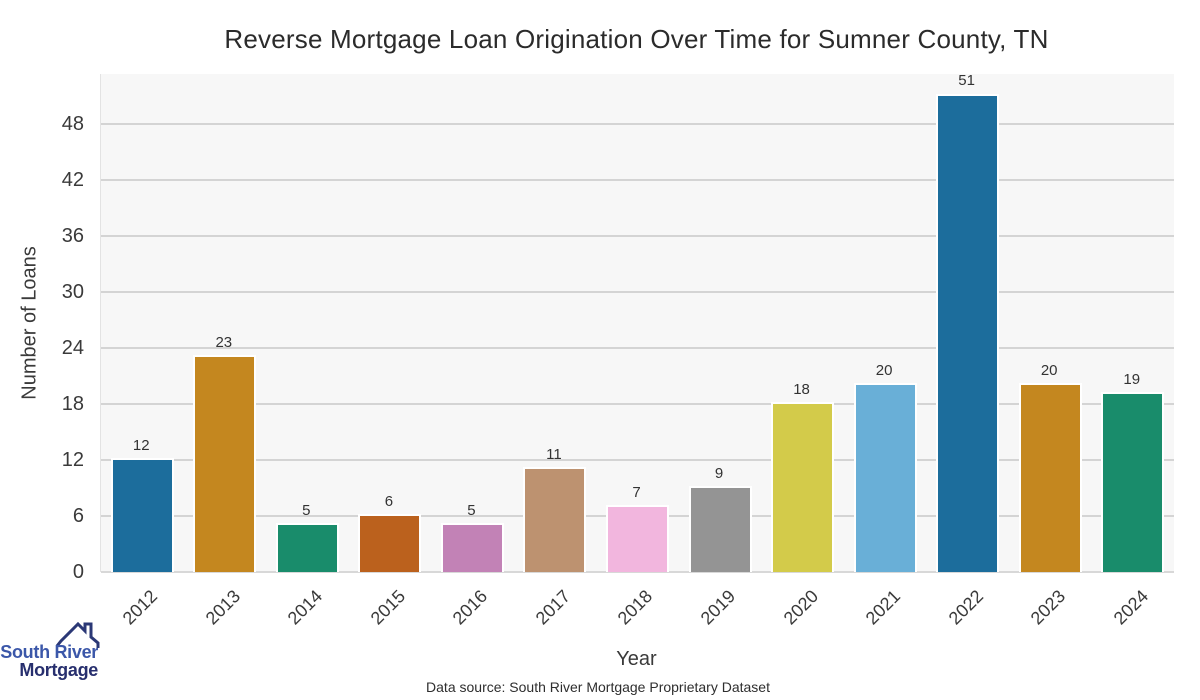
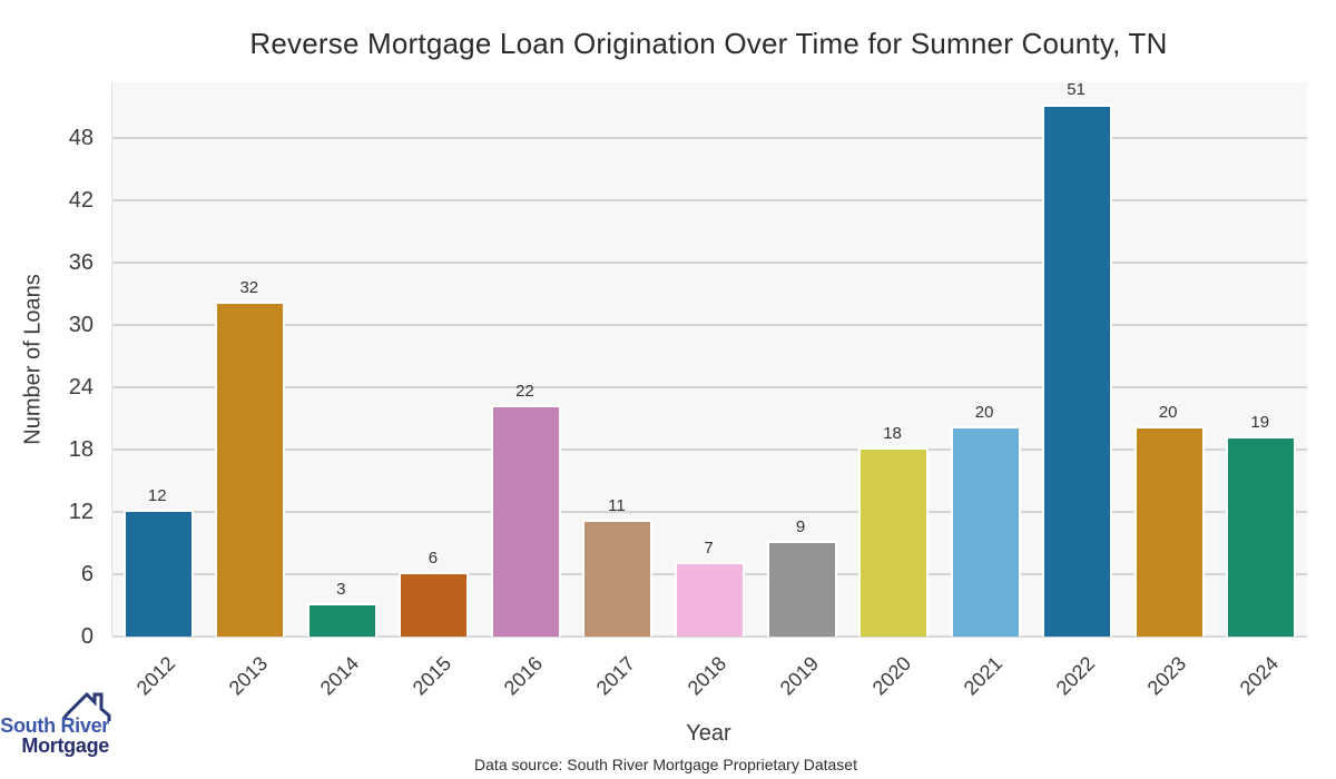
2013: 23 -> 32
2014: 5 -> 3
2016: 5 -> 22
